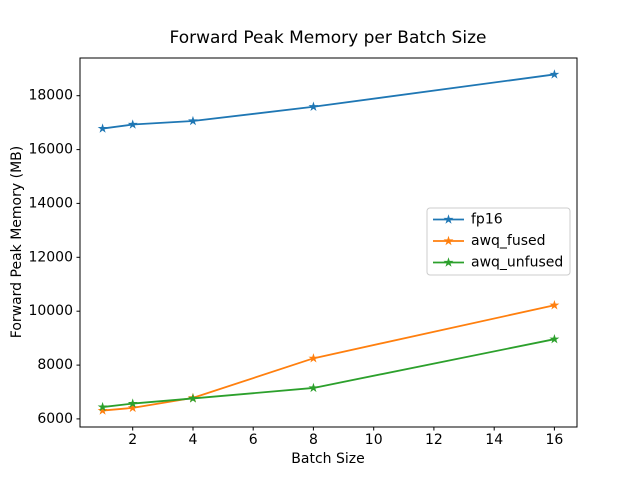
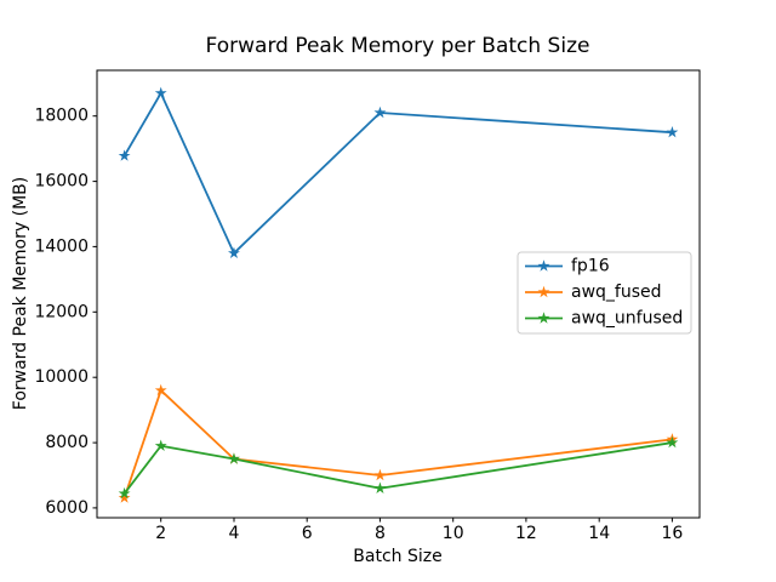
fp16/2: 16900 -> 18700
awq_fused/2: 6400 -> 9600
awq_unfused/2: 6600 -> 7900
fp16/4: 17100 -> 13800
awq_fused/4: 6800 -> 7500
awq_unfused/4: 6800 -> 7500
fp16/8: 17600 -> 18100
awq_fused/8: 8200 -> 7000
awq_unfused/8: 7200 -> 6600
fp16/16: 18800 -> 17500
awq_fused/16: 10200 -> 8100
awq_unfused/16: 9000 -> 8000
